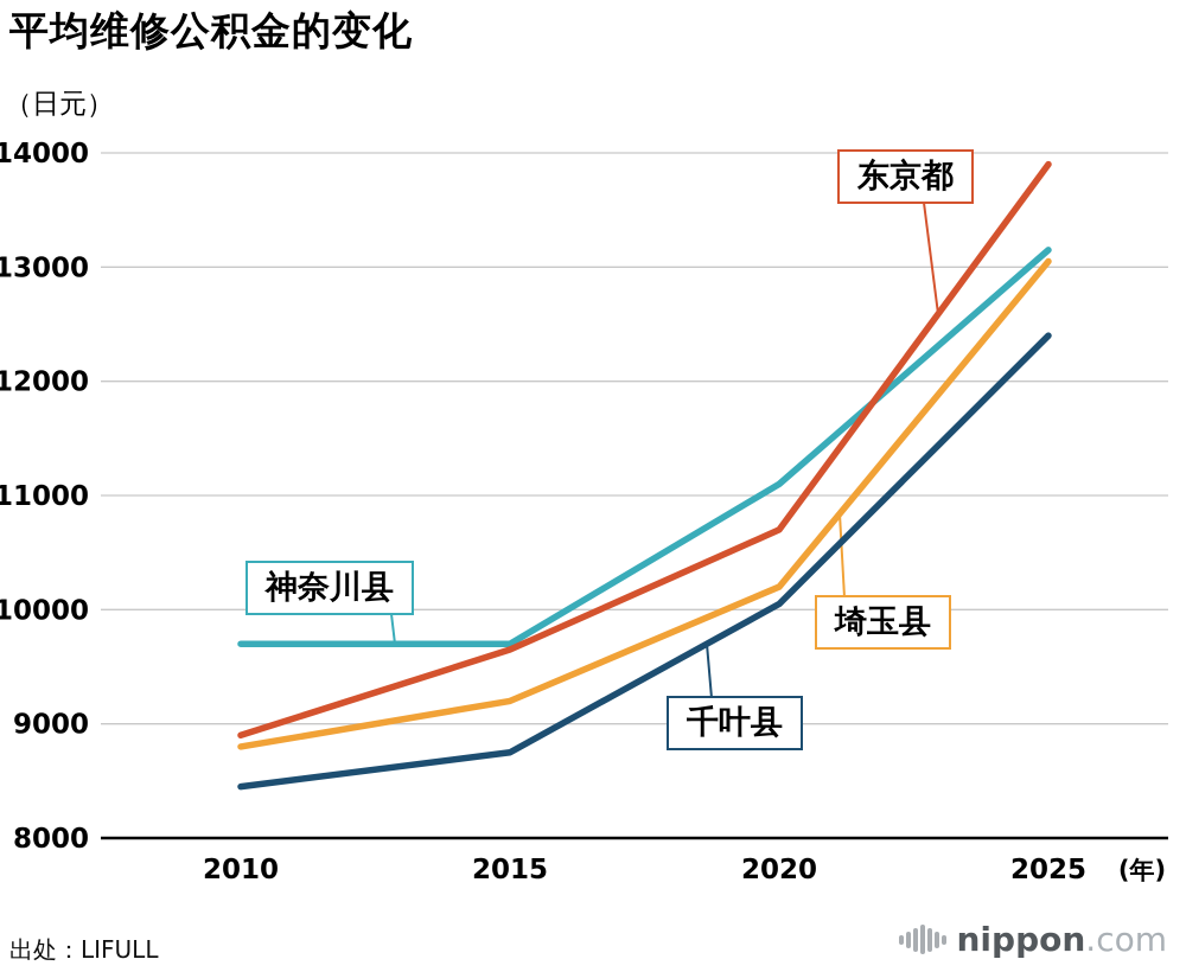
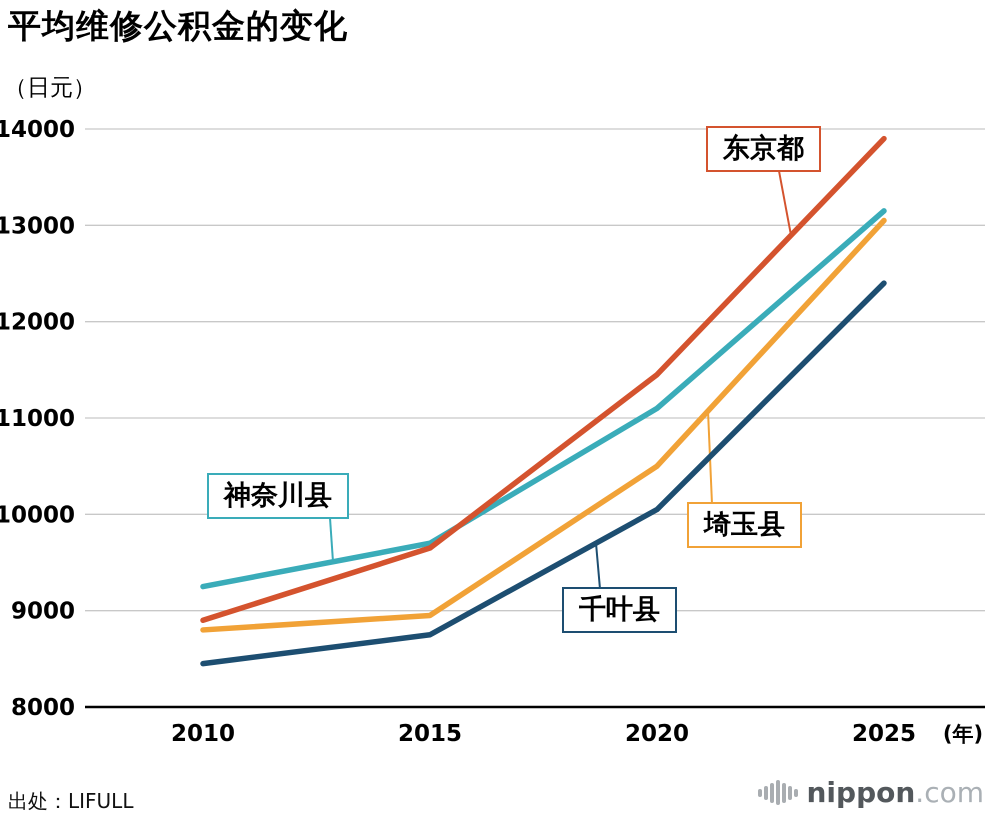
神奈川县/2010: 9700 -> 9200
埼玉县/2015: 9200 -> 9000
埼玉县/2020: 10200 -> 10500
东京都/2020: 10700 -> 11400
